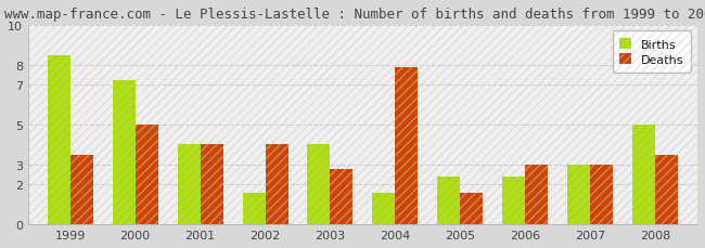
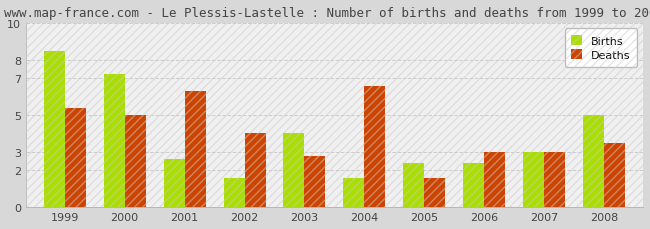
Deaths/1999: 3.5 -> 5.4
Births/2001: 4.0 -> 2.6
Deaths/2001: 4.0 -> 6.3
Deaths/2004: 7.9 -> 6.6
